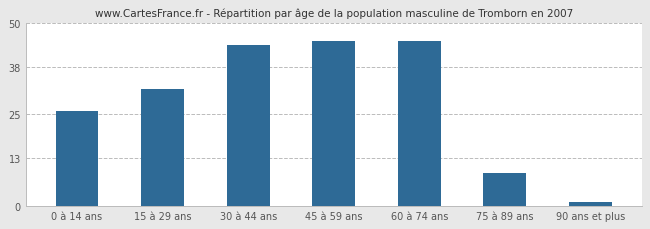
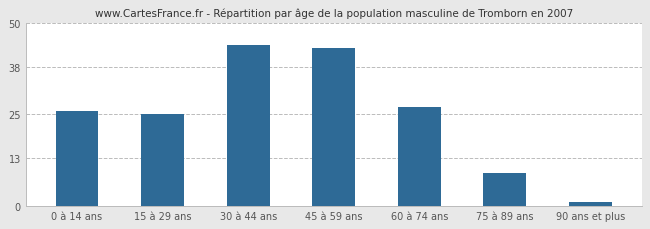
15 à 29 ans: 32 -> 25
45 à 59 ans: 45 -> 43
60 à 74 ans: 45 -> 27
